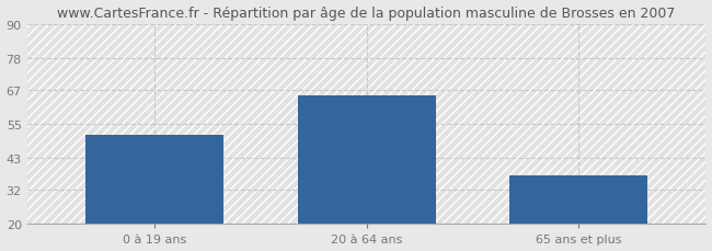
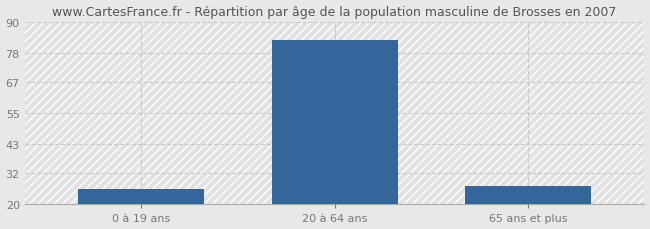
0 à 19 ans: 51 -> 26
20 à 64 ans: 65 -> 83
65 ans et plus: 37 -> 27
